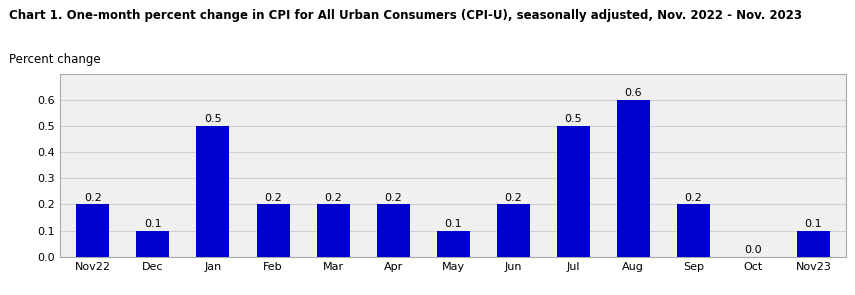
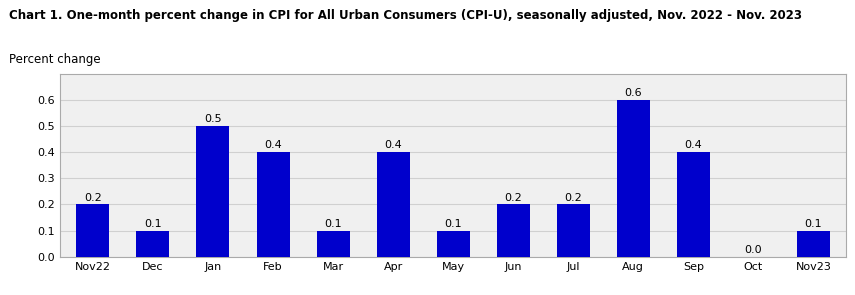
Feb: 0.2 -> 0.4
Mar: 0.2 -> 0.1
Apr: 0.2 -> 0.4
Jul: 0.5 -> 0.2
Sep: 0.2 -> 0.4
